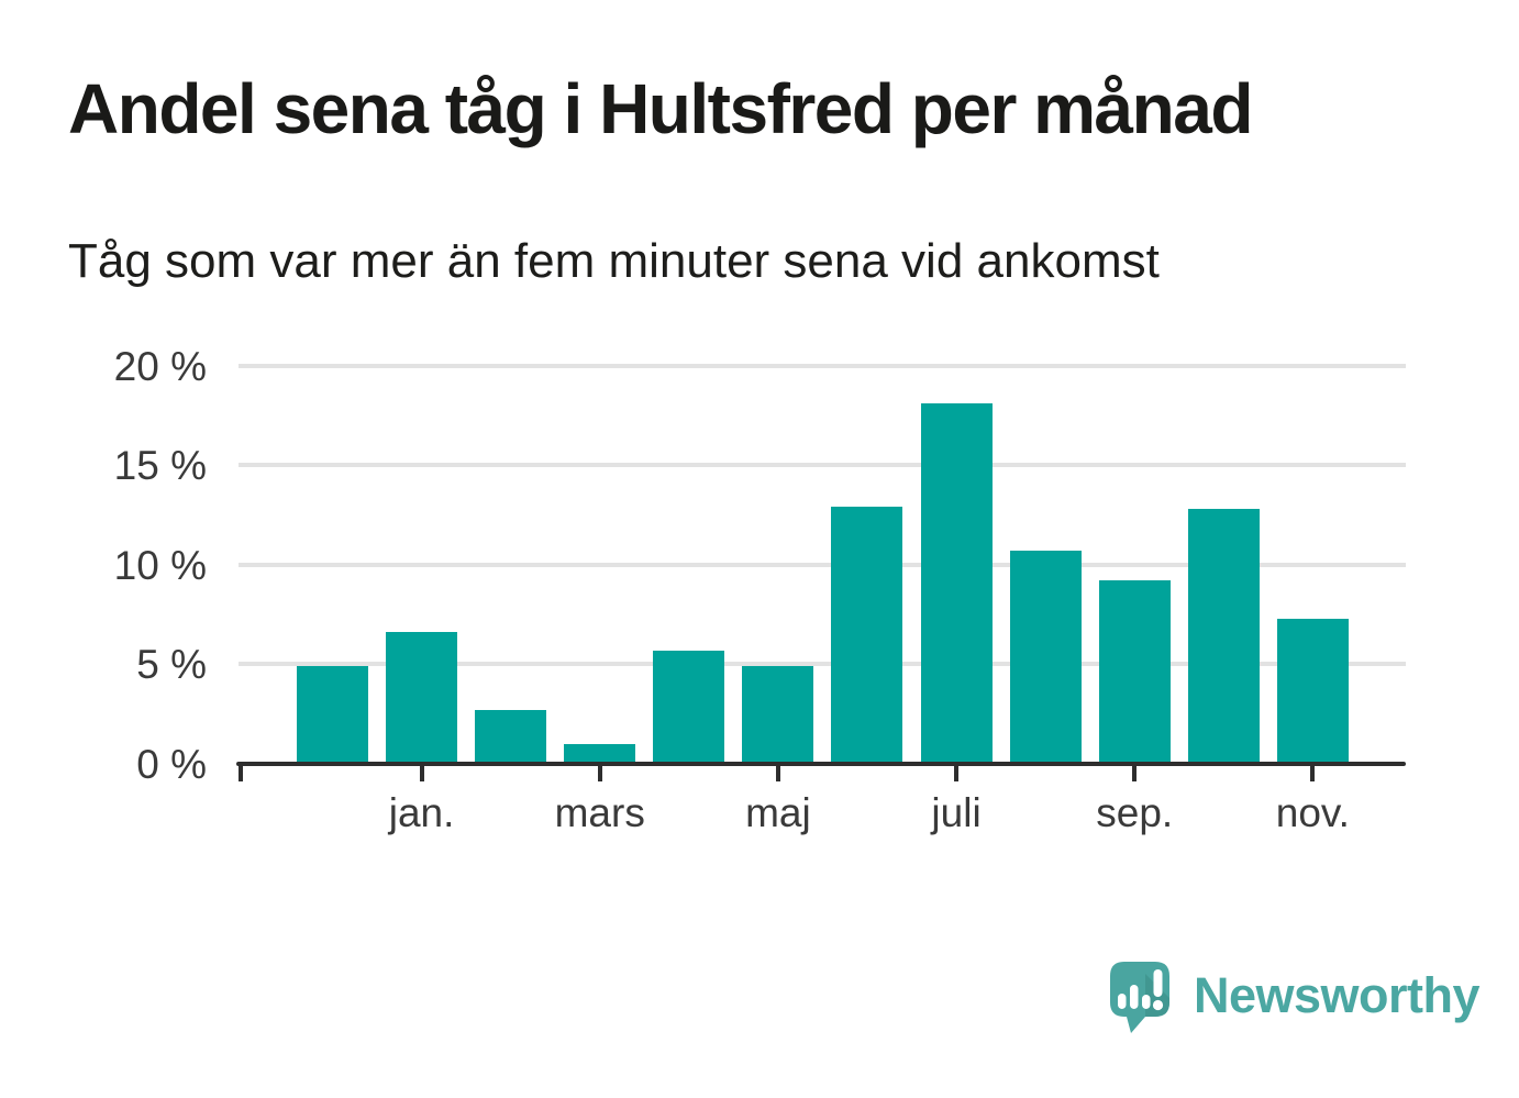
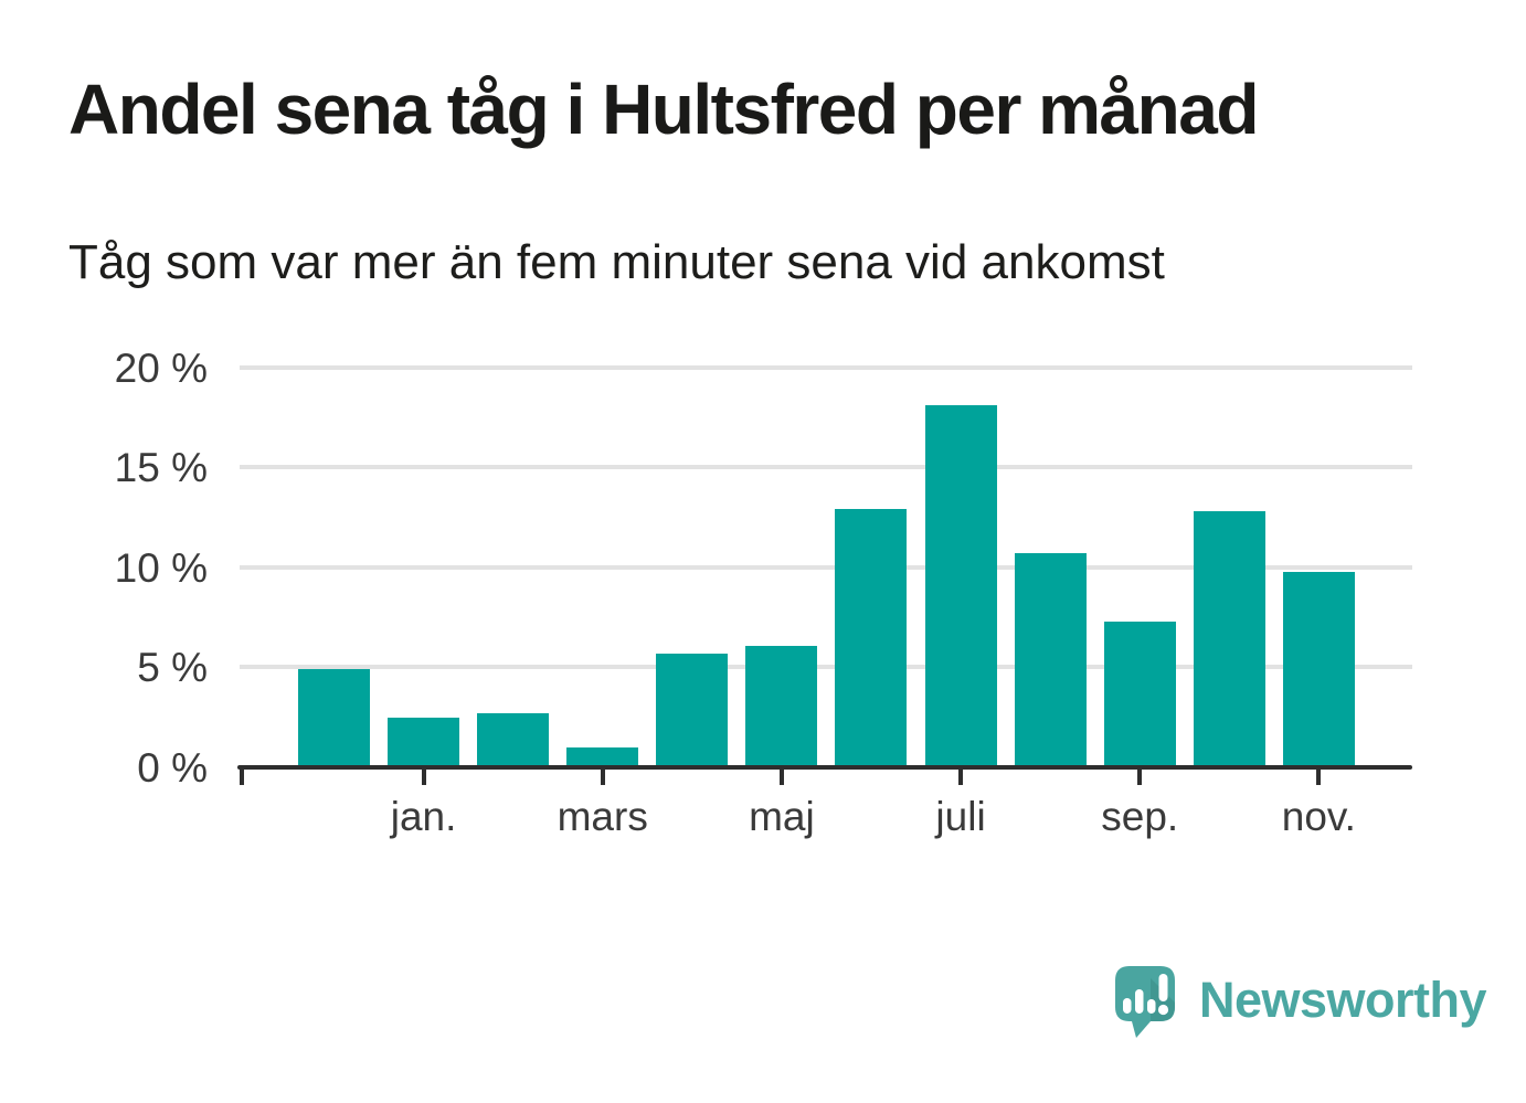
jan.: 6.6% -> 2.5%
maj: 4.9% -> 6.1%
sep.: 9.2% -> 7.3%
nov.: 7.3% -> 9.8%
